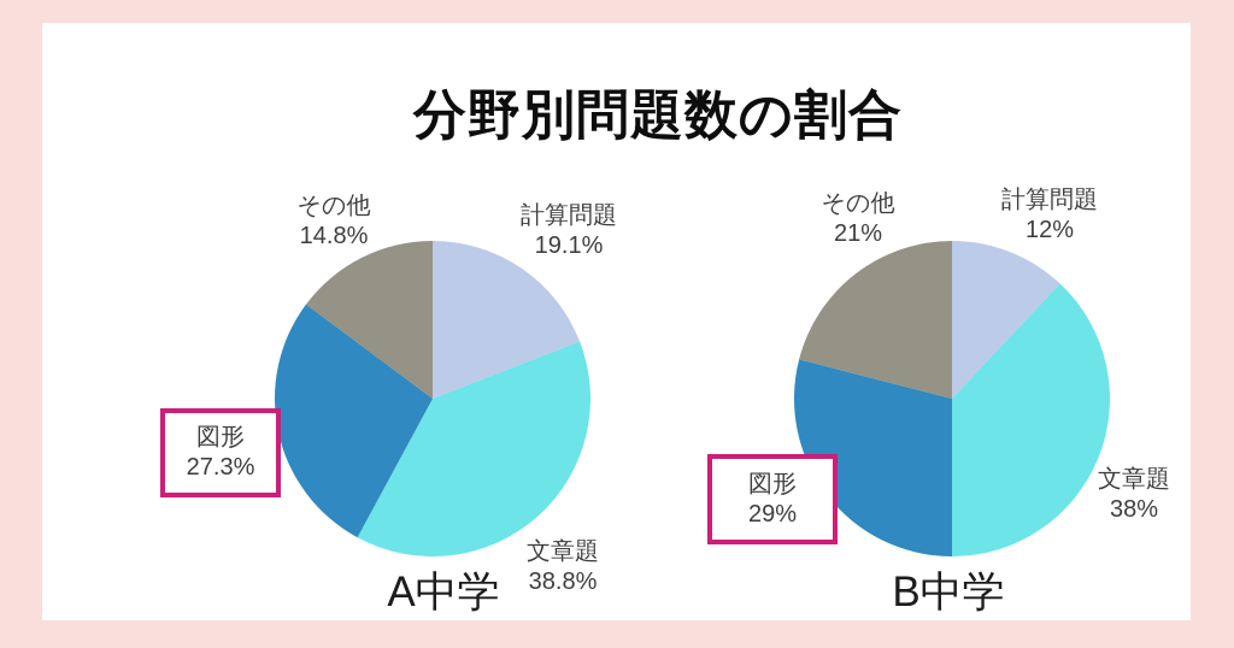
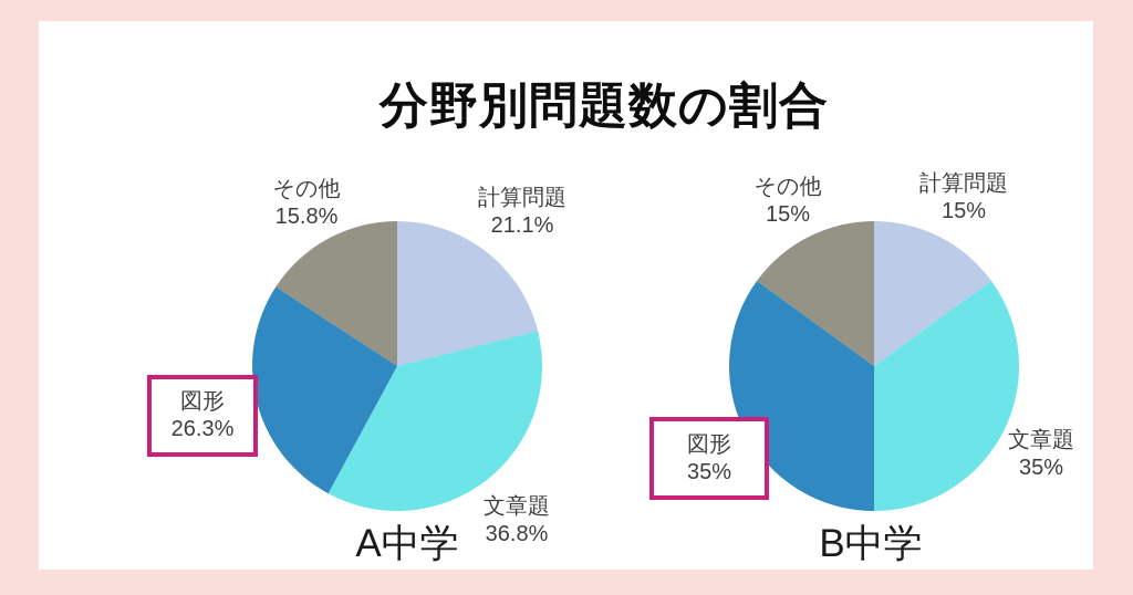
A中学/計算問題: 19.1% -> 21.1%
A中学/文章題: 38.8% -> 36.8%
A中学/図形: 27.3% -> 26.3%
A中学/その他: 14.8% -> 15.8%
B中学/計算問題: 12% -> 15%
B中学/文章題: 38% -> 35%
B中学/図形: 29% -> 35%
B中学/その他: 21% -> 15%
